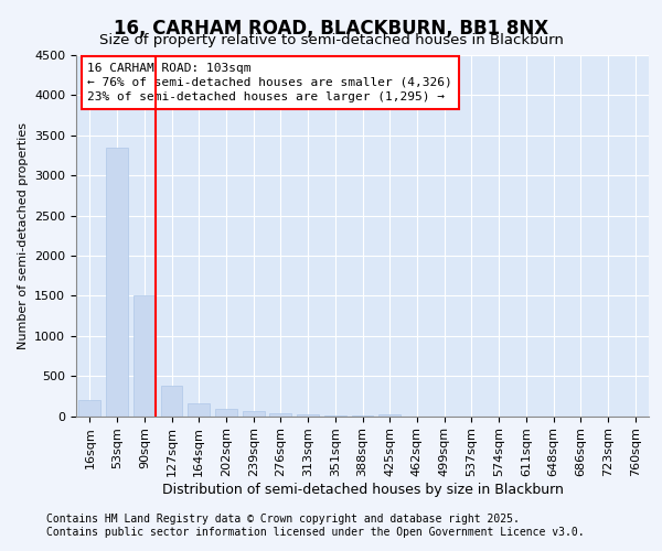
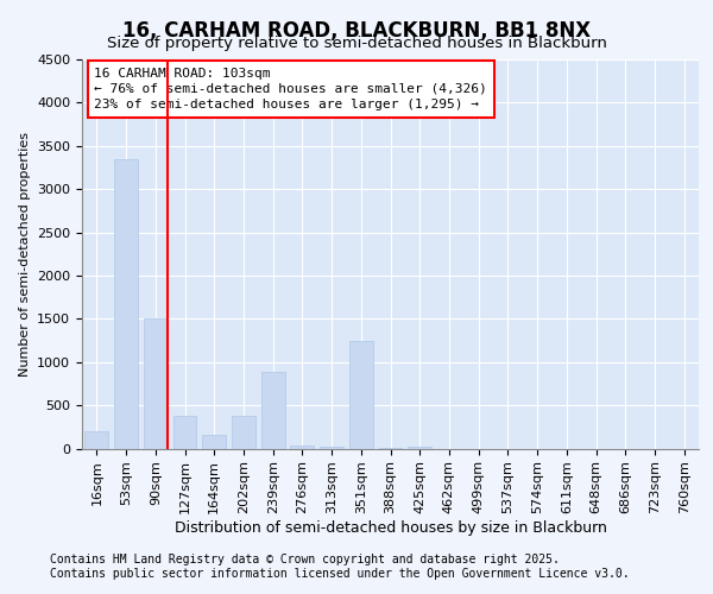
202sqm: 90 -> 380
239sqm: 60 -> 880
351sqm: 10 -> 1240
